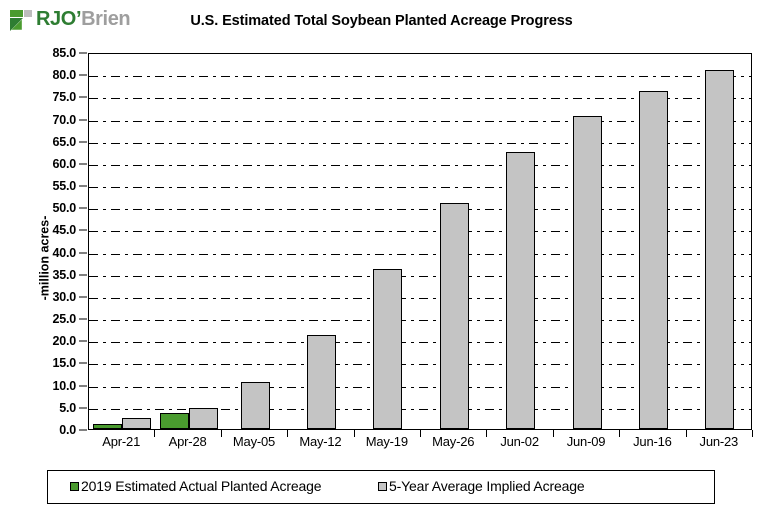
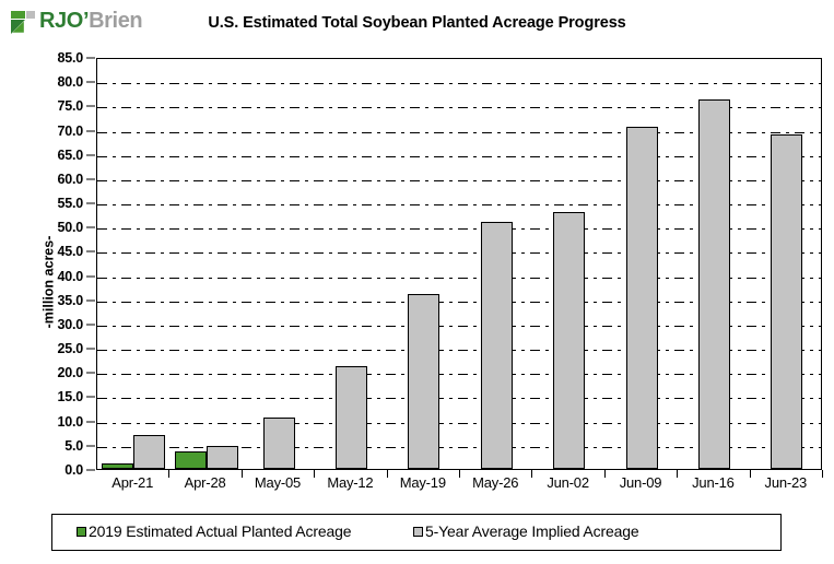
5-Year Average Implied Acreage/Apr-21: 2 -> 7
5-Year Average Implied Acreage/Jun-02: 62 -> 53
5-Year Average Implied Acreage/Jun-23: 81 -> 69
